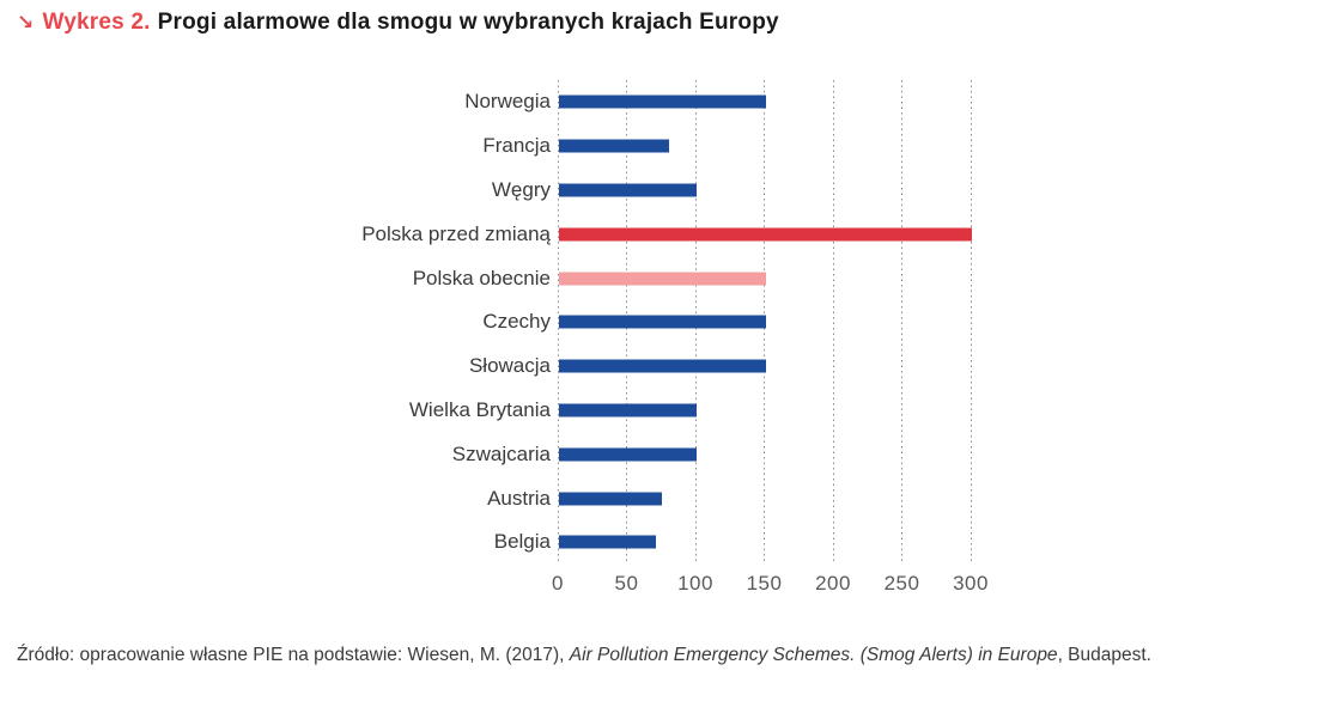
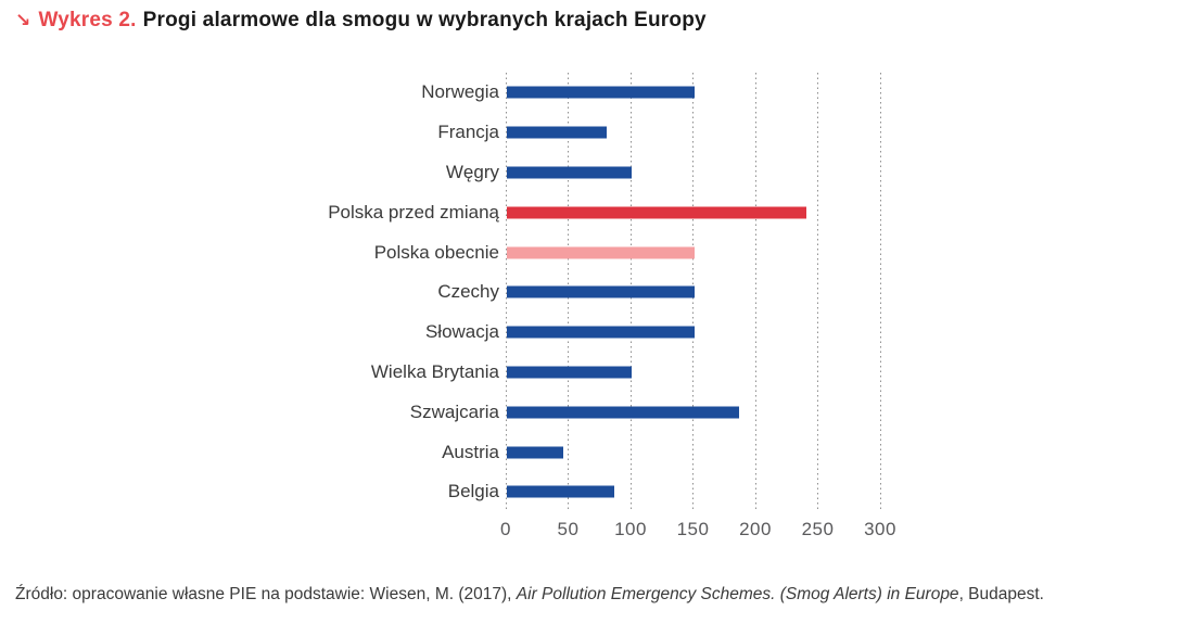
Polska przed zmianą: 300 -> 240
Szwajcaria: 100 -> 186
Austria: 75 -> 45
Belgia: 70 -> 86
